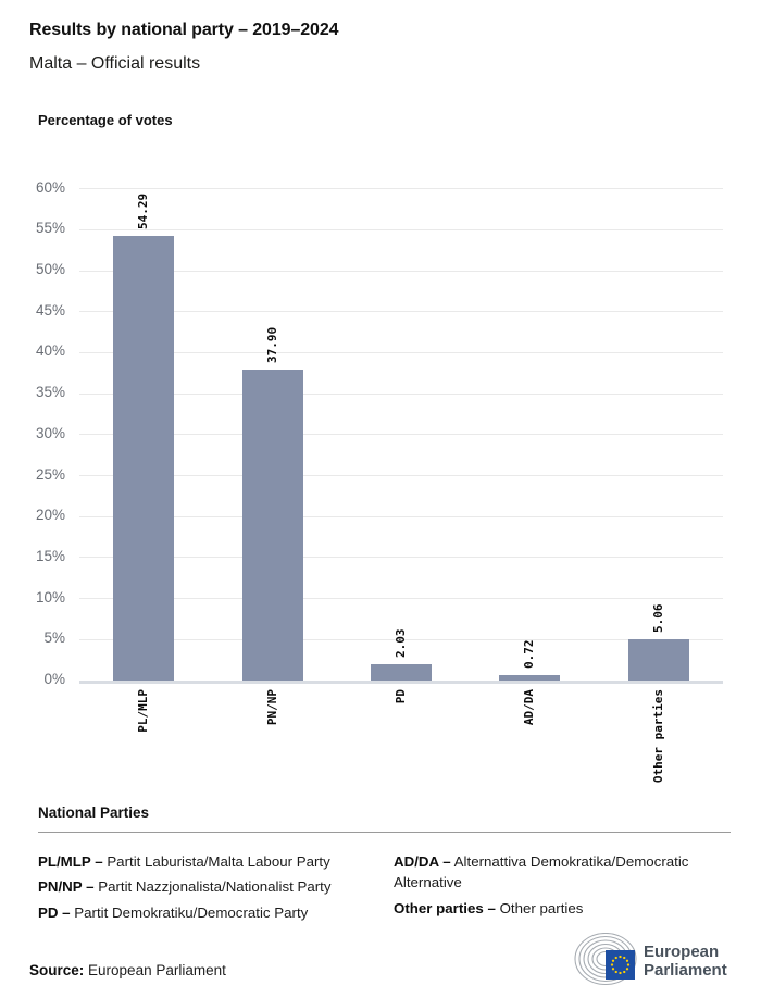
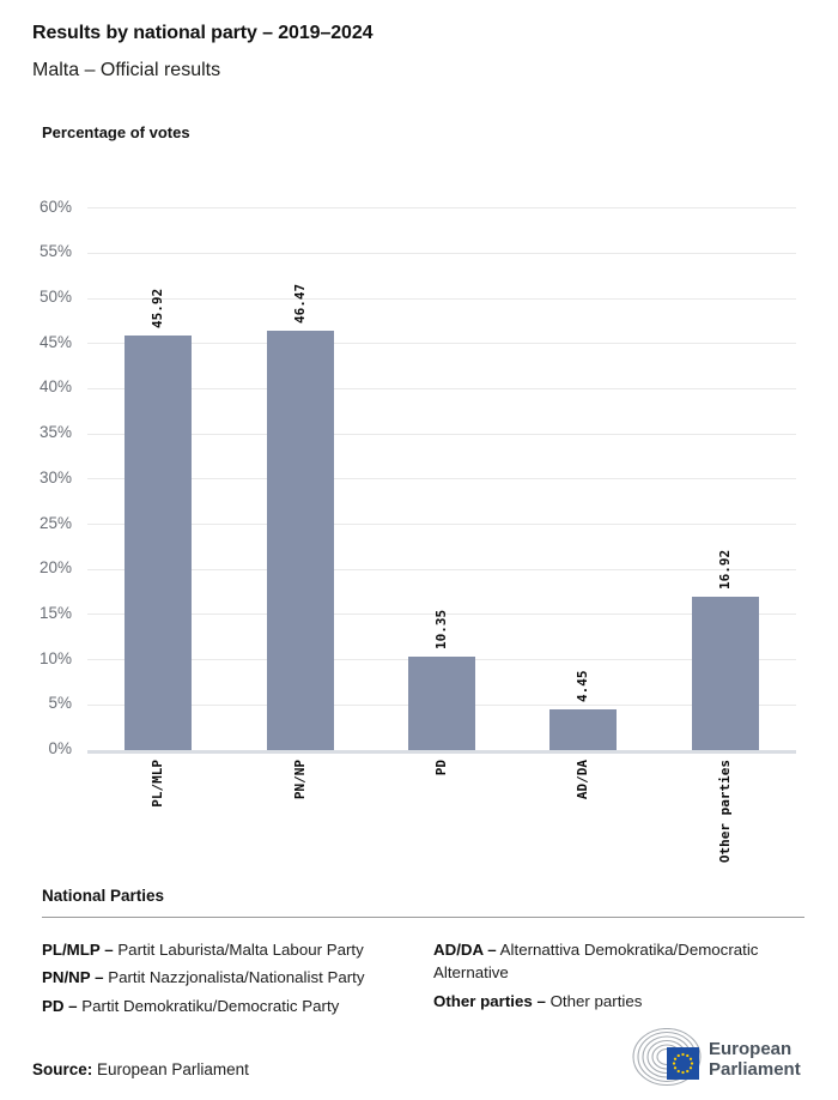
PL/MLP: 54.29 -> 45.92
PN/NP: 37.90 -> 46.47
PD: 2.03 -> 10.35
AD/DA: 0.72 -> 4.45
Other parties: 5.06 -> 16.92
